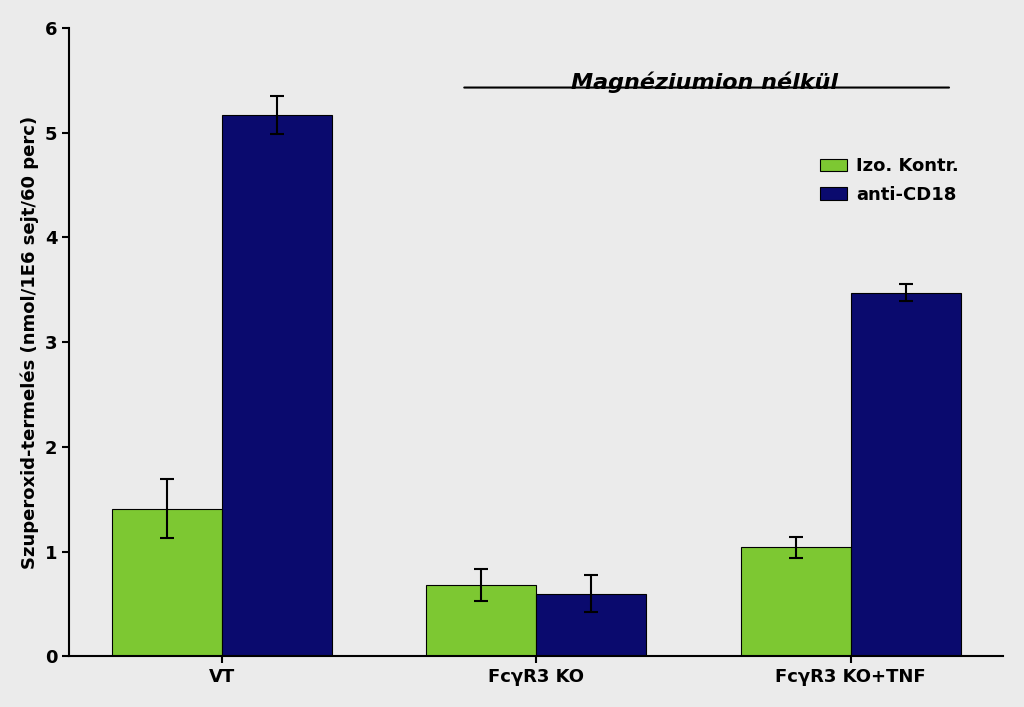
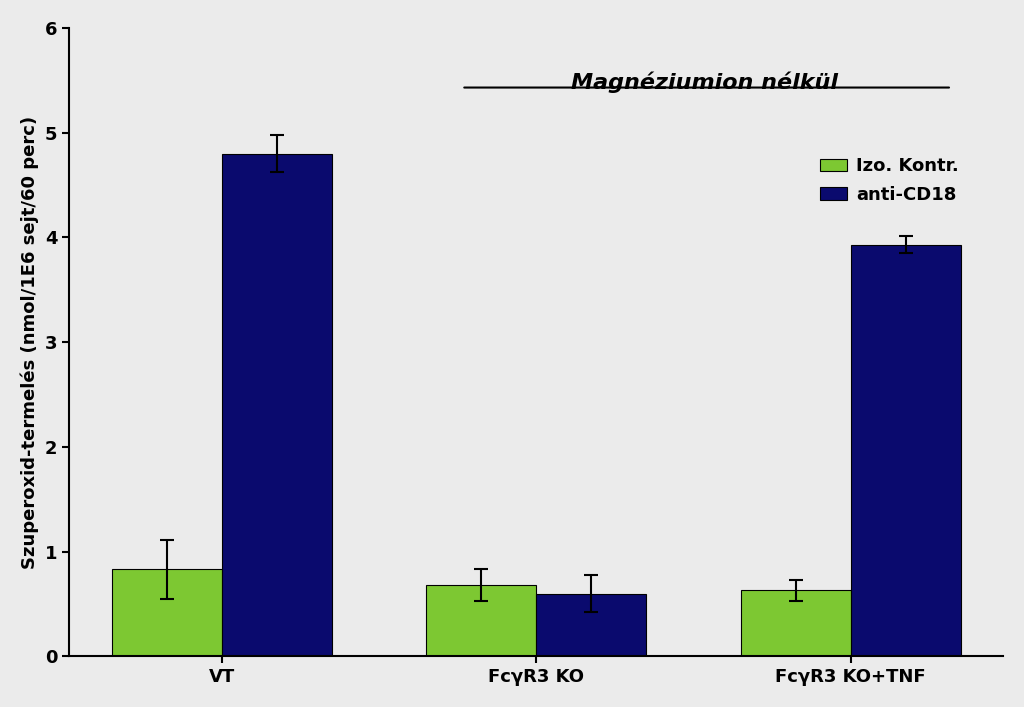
Izo. Kontr./VT: 1.41 -> 0.83
anti-CD18/VT: 5.17 -> 4.80
Izo. Kontr./FcγR3 KO+TNF: 1.04 -> 0.63
anti-CD18/FcγR3 KO+TNF: 3.47 -> 3.93
